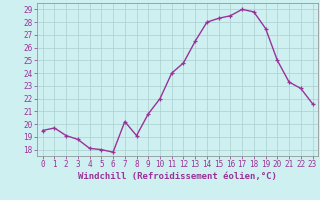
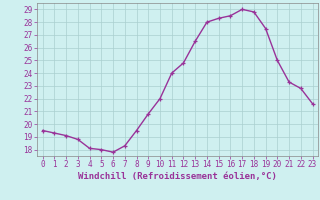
1: 19.7 -> 19.3
7: 20.2 -> 18.3
8: 19.1 -> 19.5
